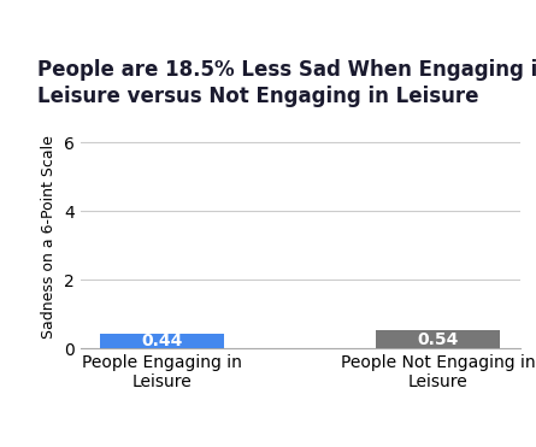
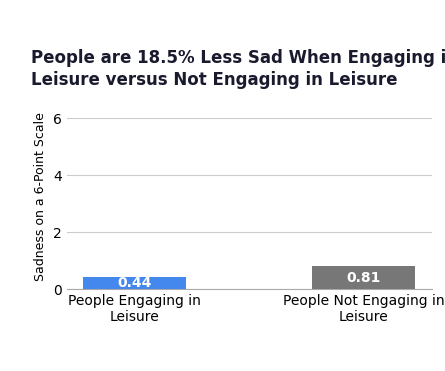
People Not Engaging in Leisure: 0.54 -> 0.81
